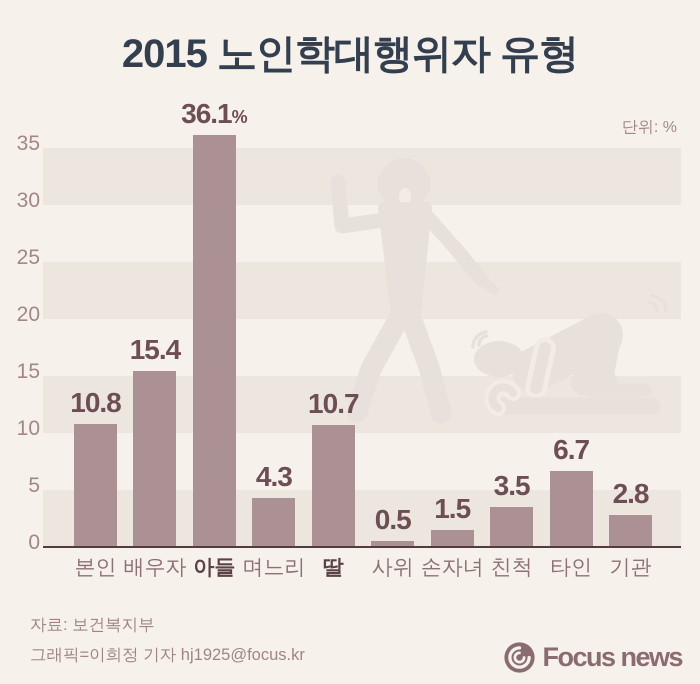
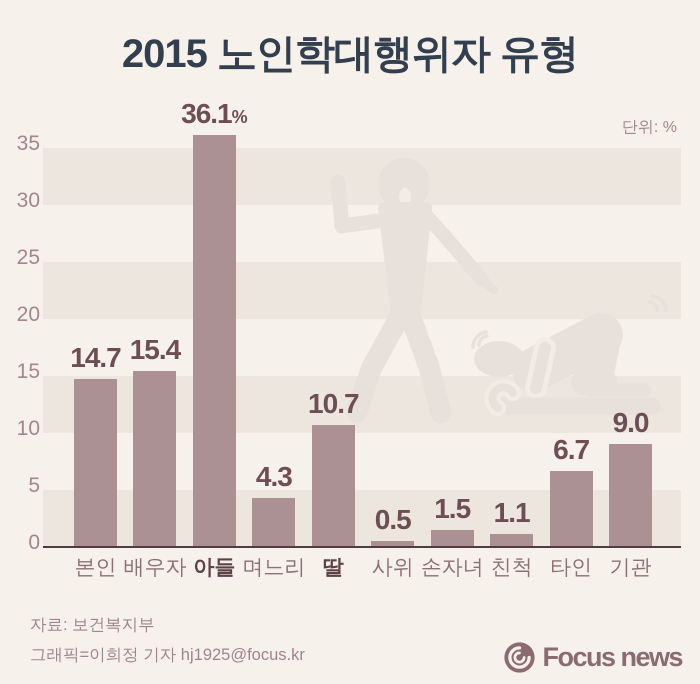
본인: 10.8 -> 14.7
친척: 3.5 -> 1.1
기관: 2.8 -> 9.0
